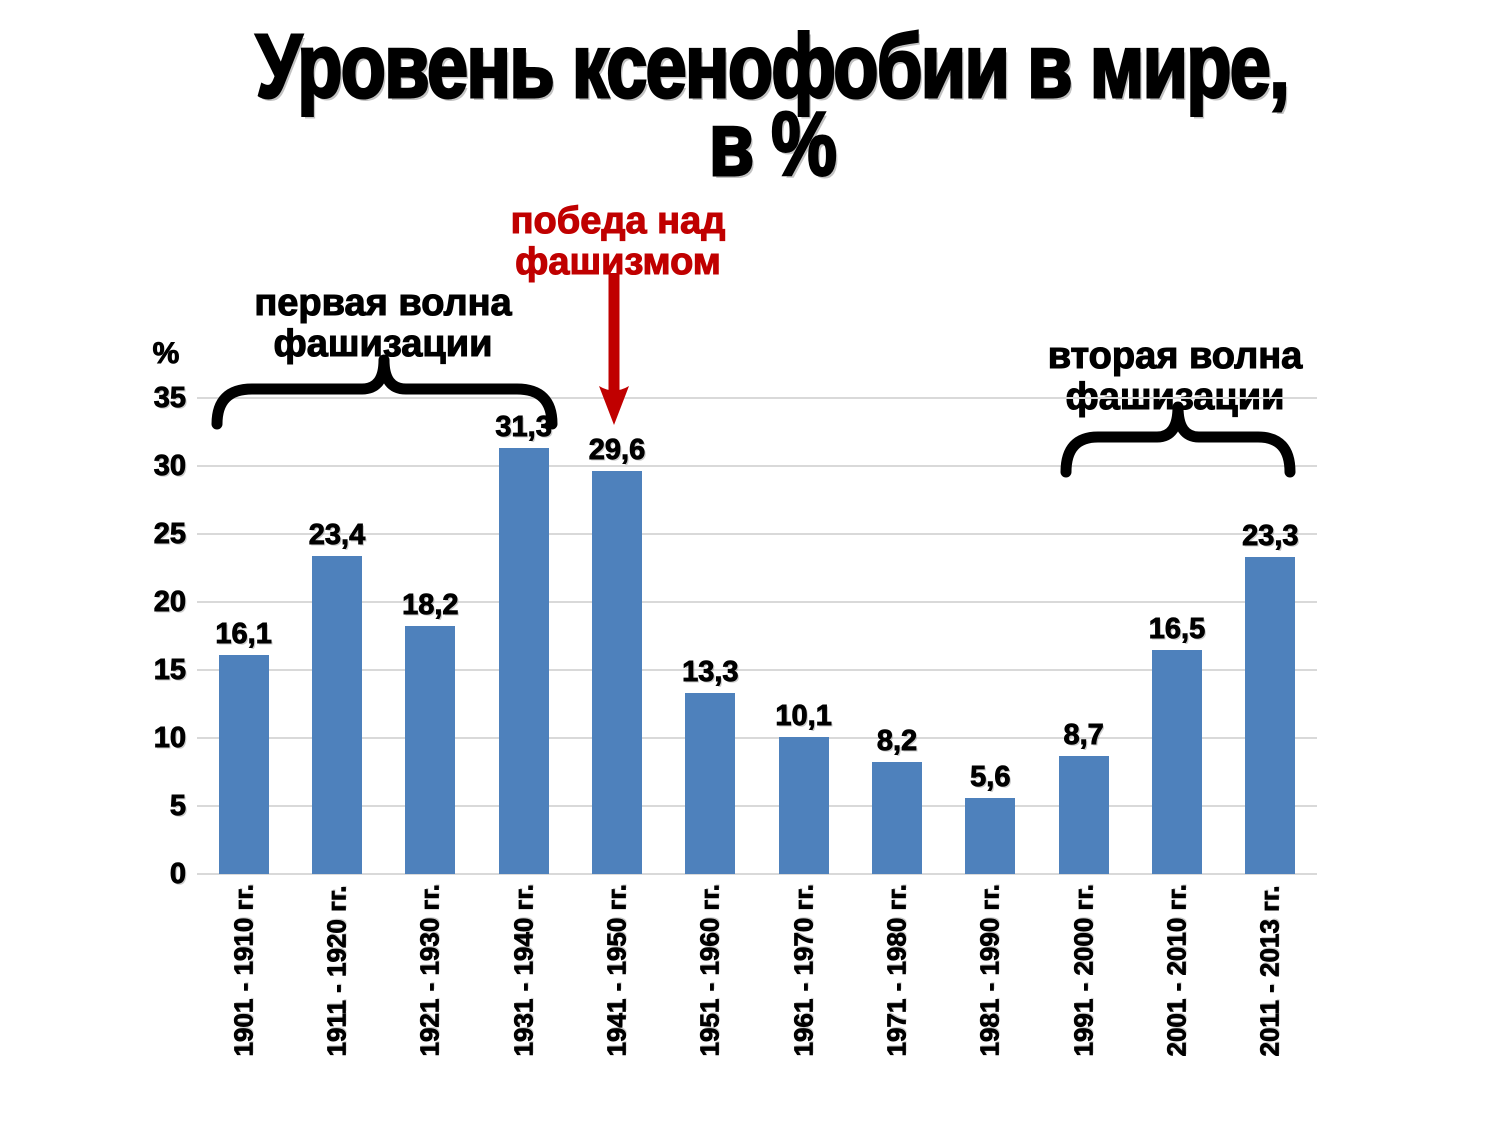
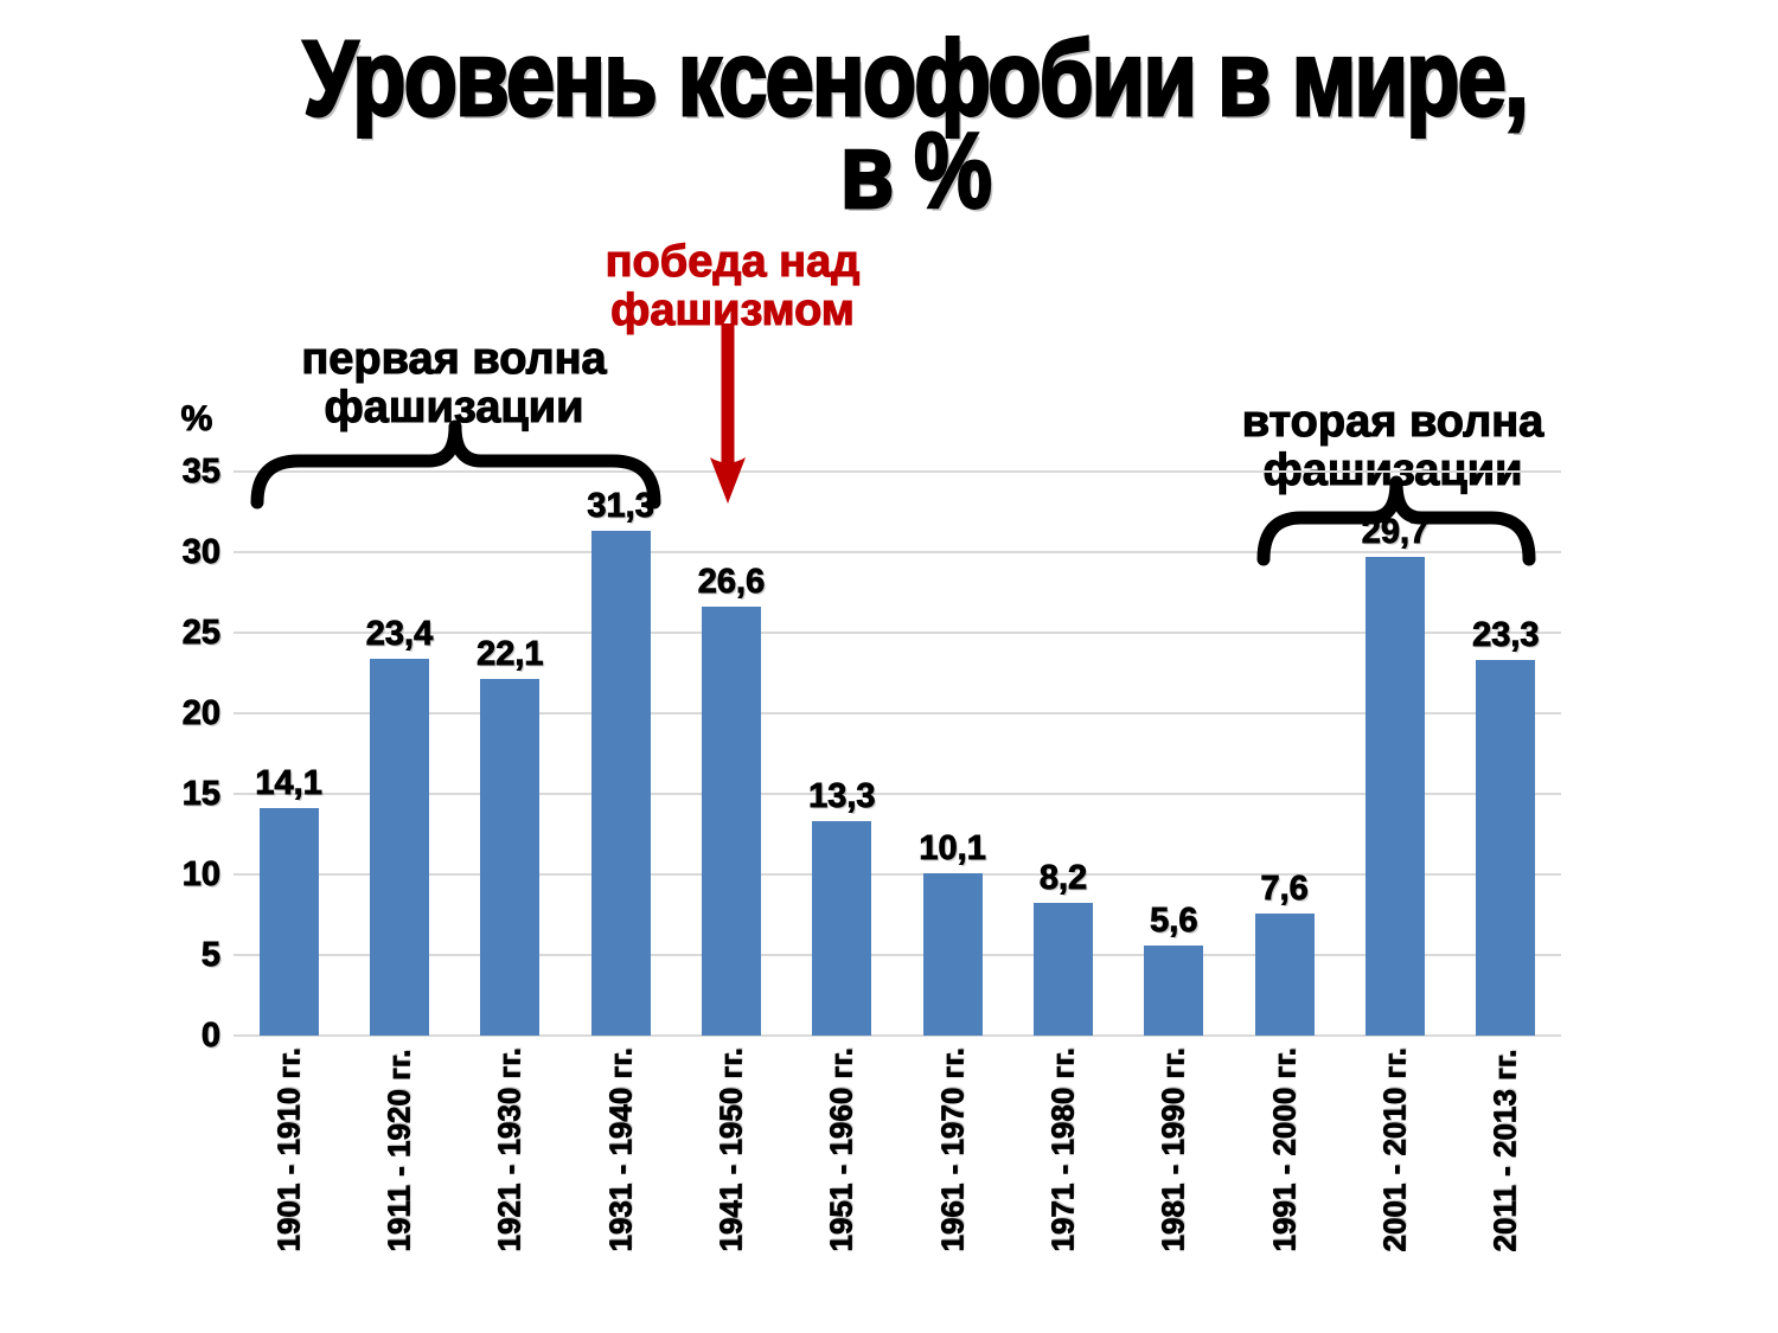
1901 - 1910 гг.: 16,1 -> 14,1
1921 - 1930 гг.: 18,2 -> 22,1
1941 - 1950 гг.: 29,6 -> 26,6
1991 - 2000 гг.: 8,7 -> 7,6
2001 - 2010 гг.: 16,5 -> 29,7
